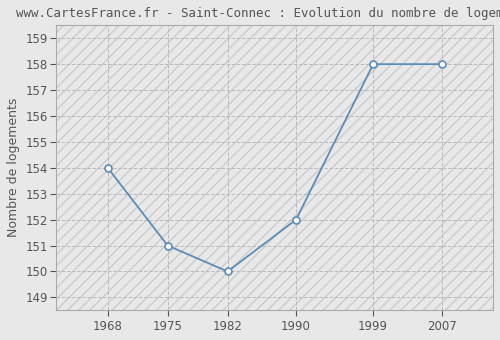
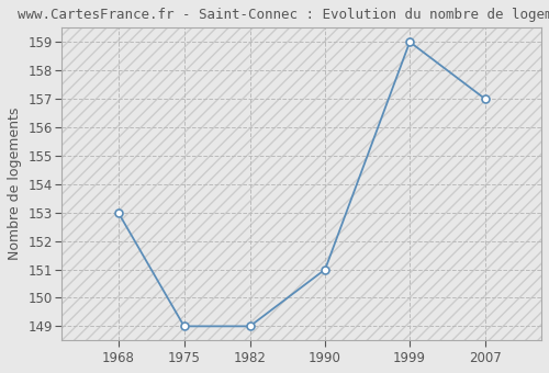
1968: 154 -> 153
1975: 151 -> 149
1982: 150 -> 149
1990: 152 -> 151
1999: 158 -> 159
2007: 158 -> 157
